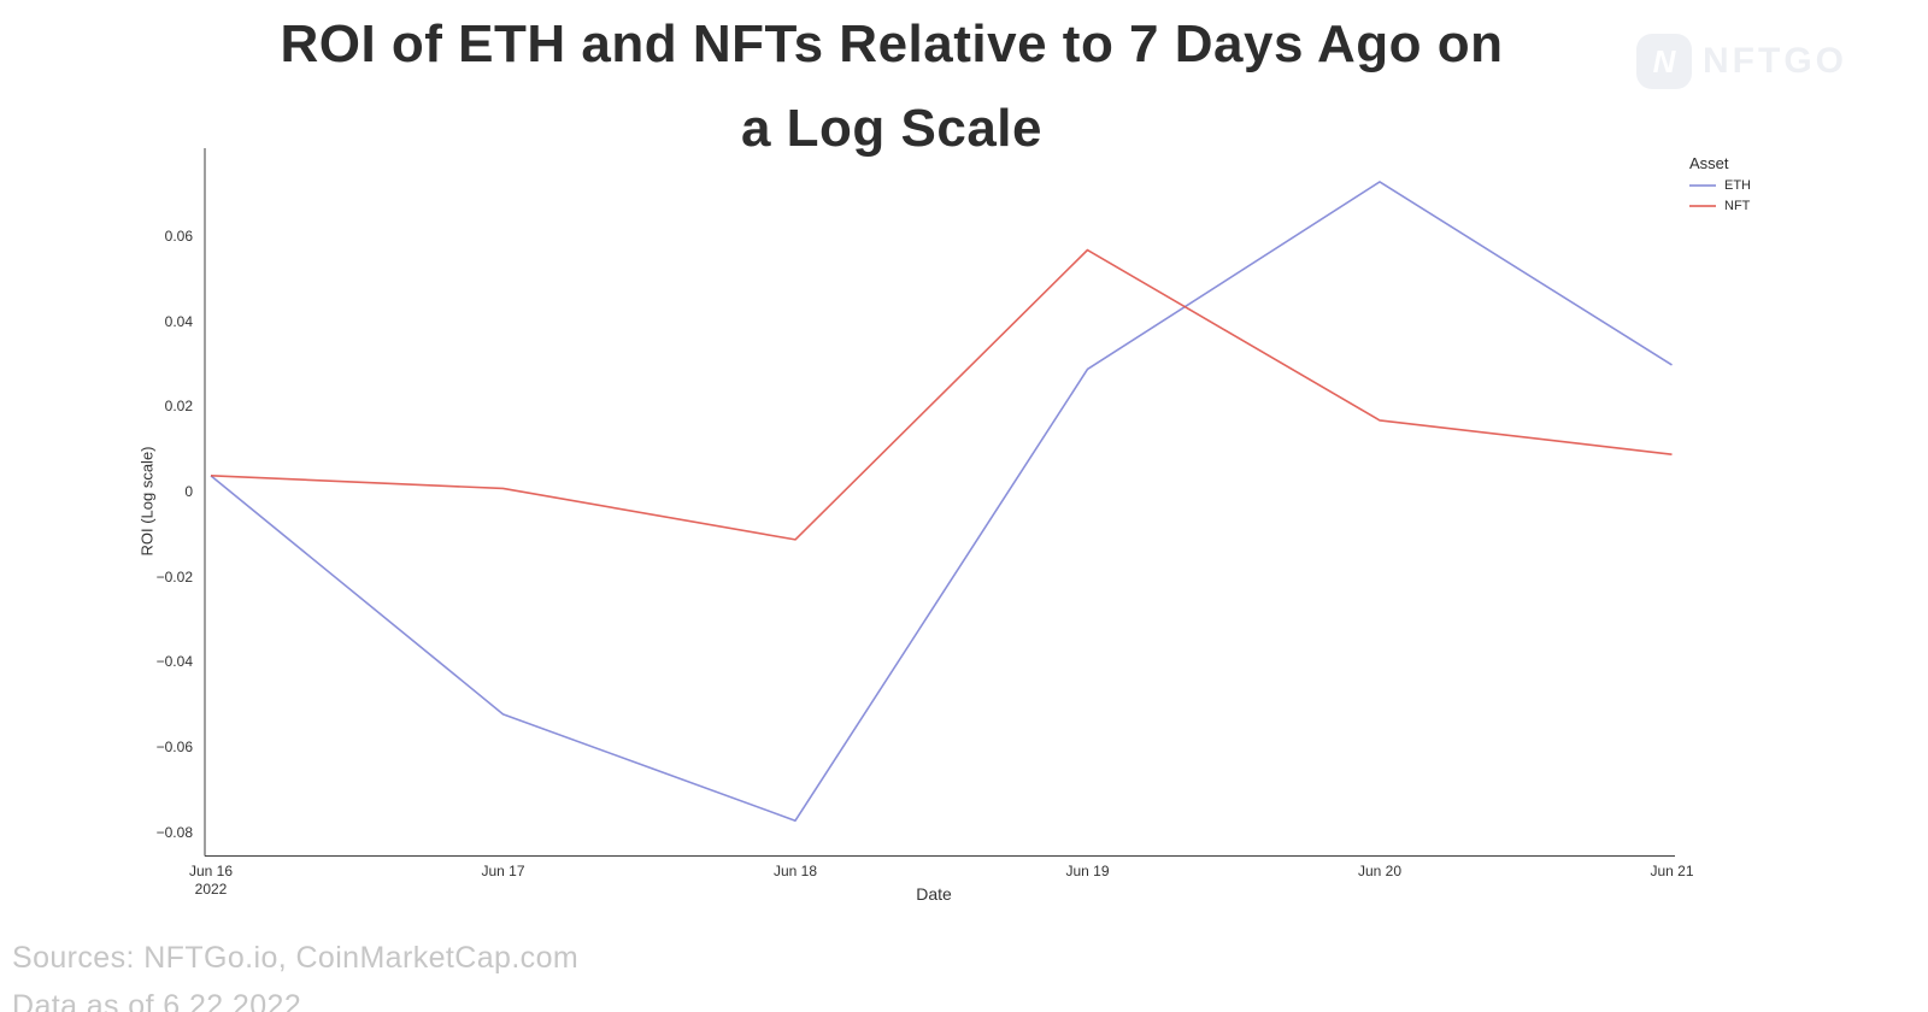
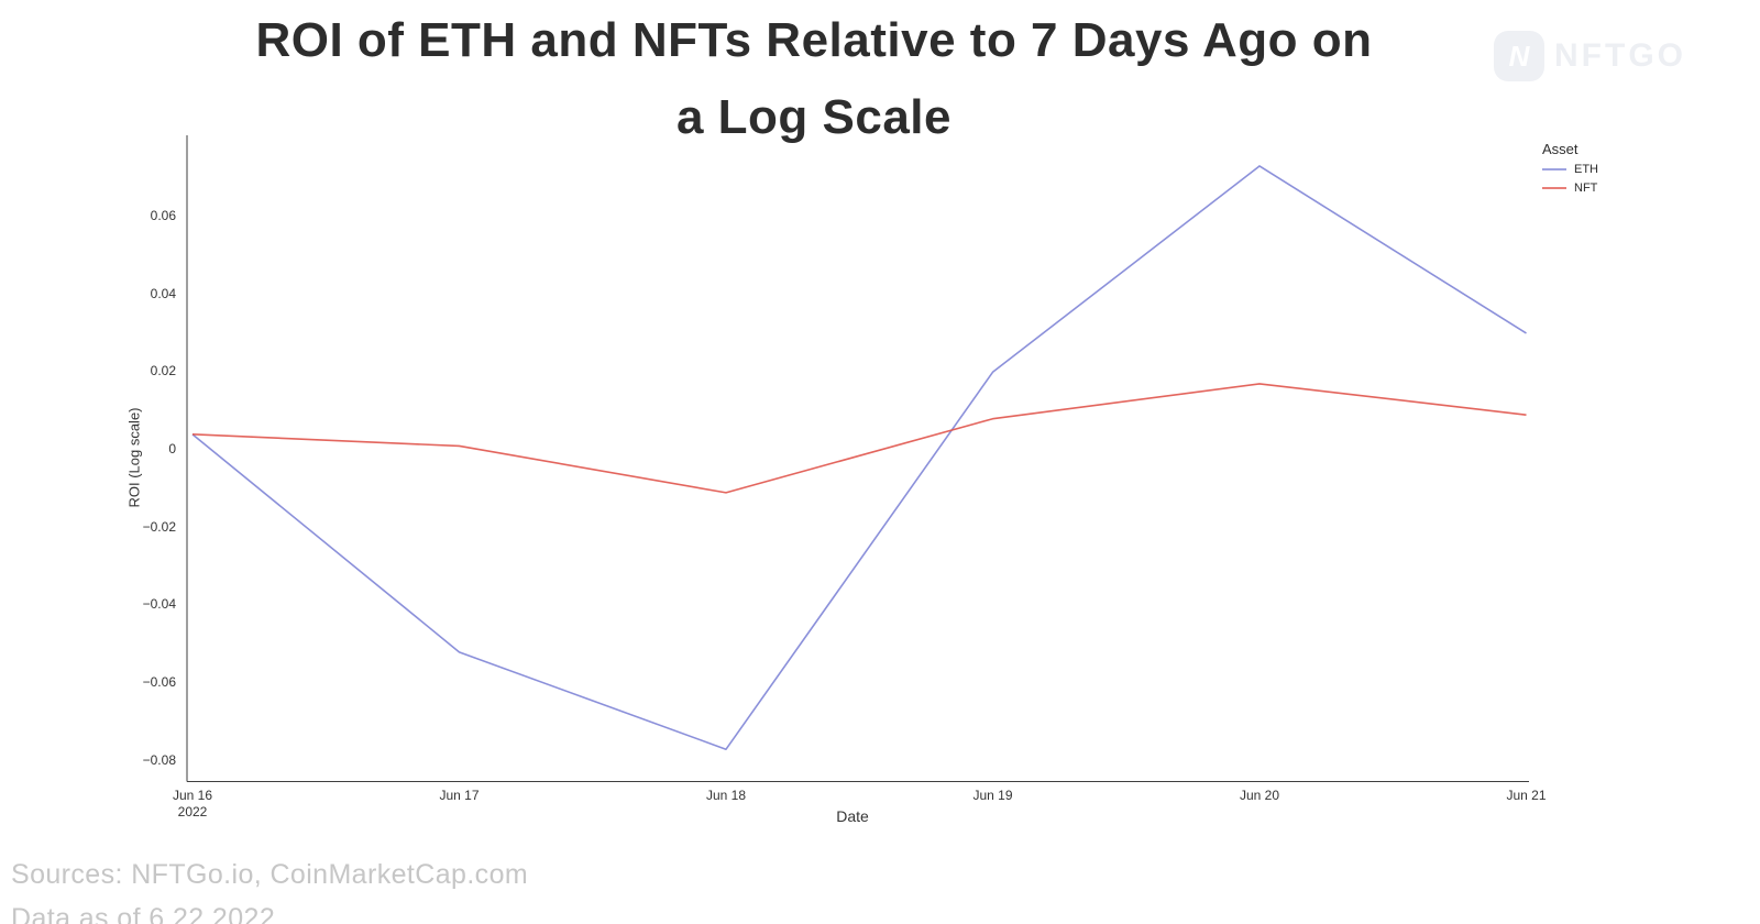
ETH/Jun 19: 0.029 -> 0.020
NFT/Jun 19: 0.057 -> 0.008
